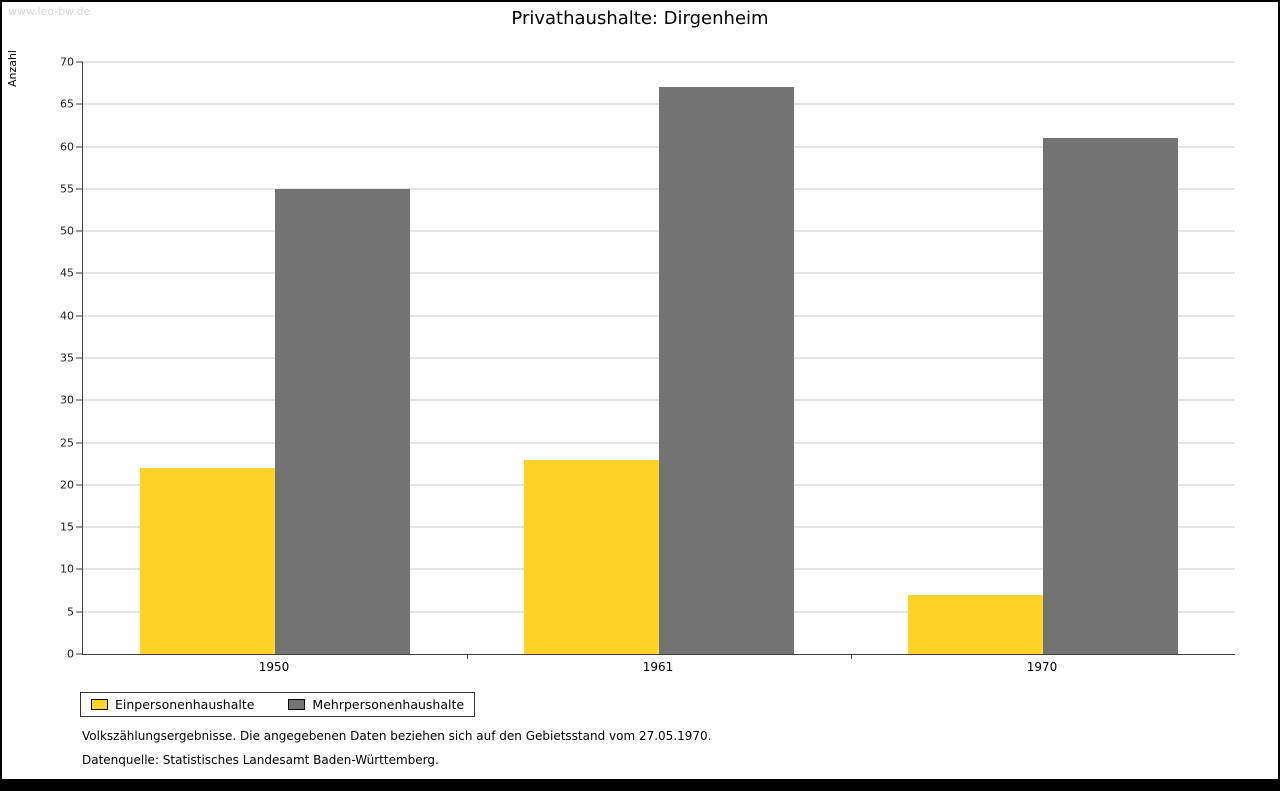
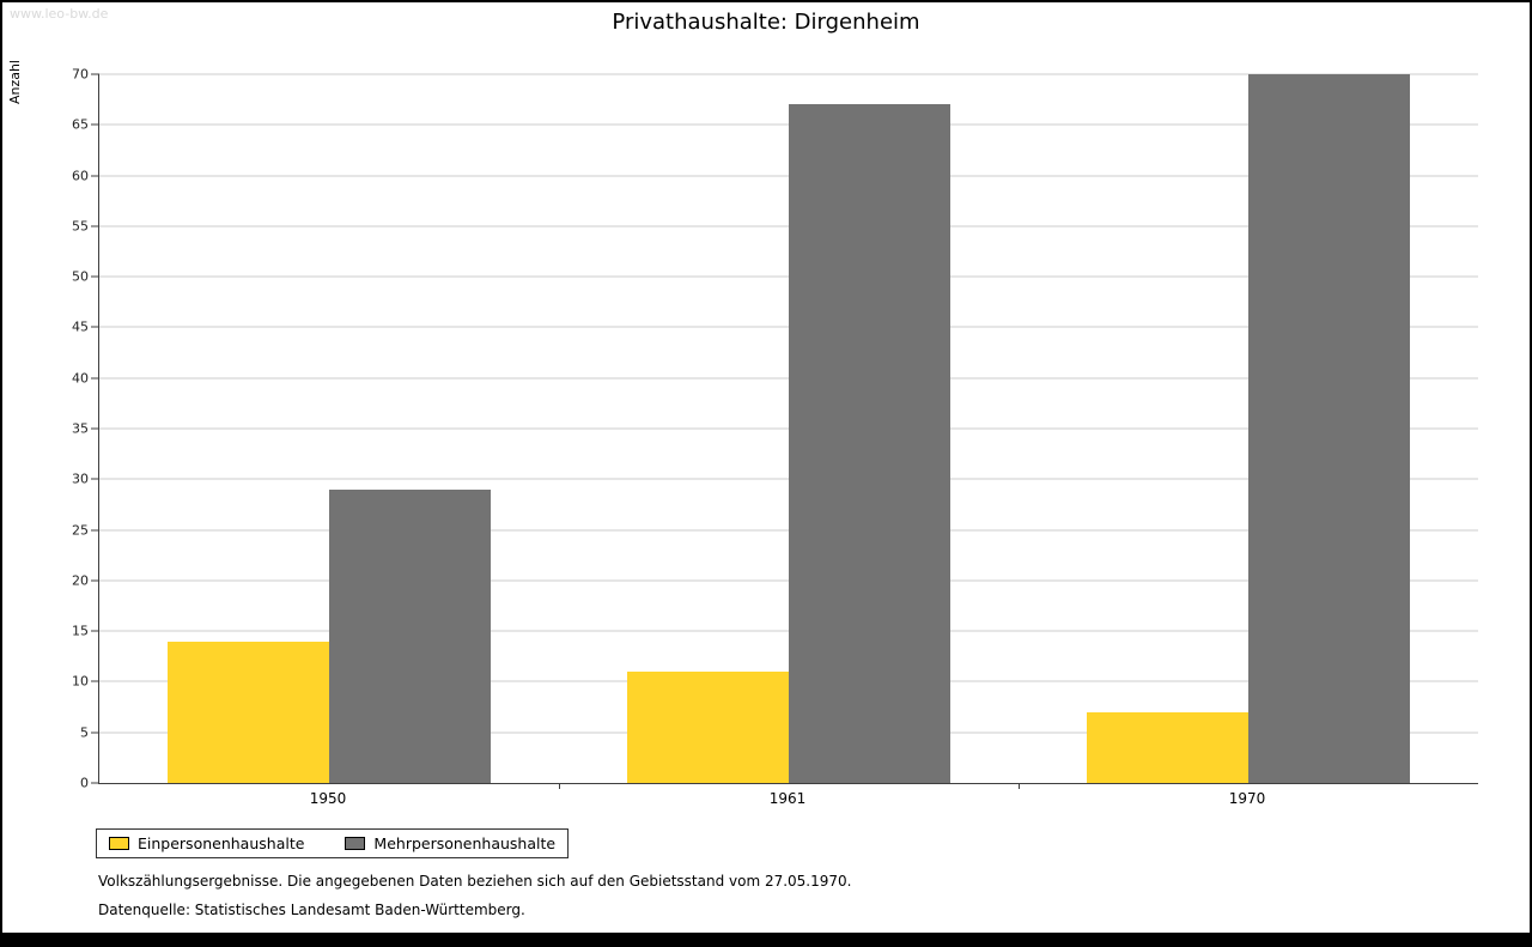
Einpersonenhaushalte/1950: 22 -> 14
Mehrpersonenhaushalte/1950: 55 -> 29
Einpersonenhaushalte/1961: 23 -> 11
Mehrpersonenhaushalte/1970: 61 -> 70
